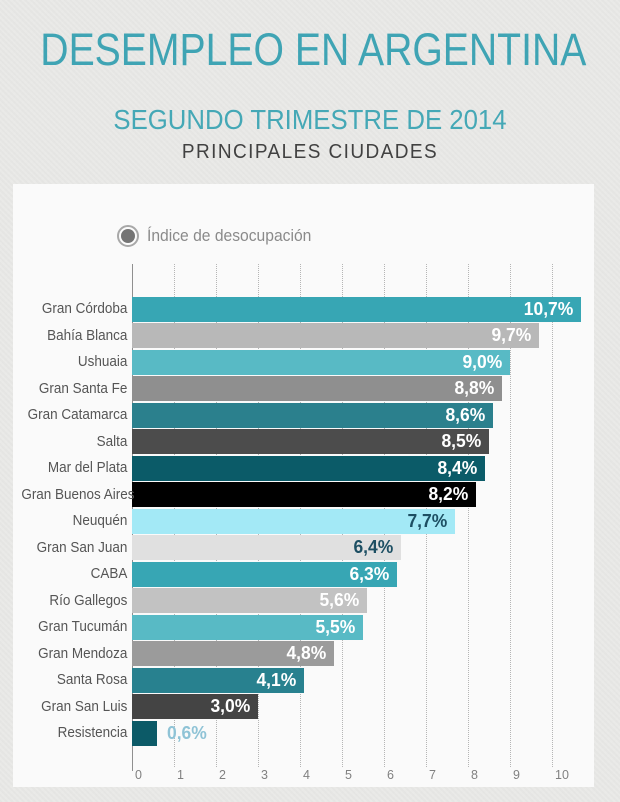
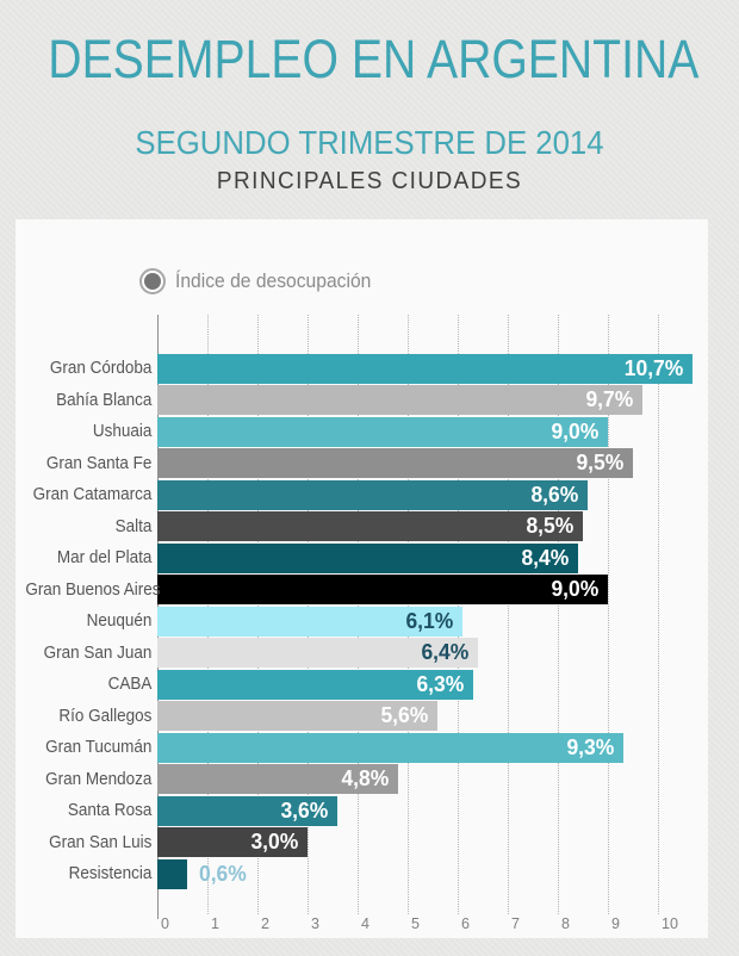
Gran Santa Fe: 8,8% -> 9,5%
Gran Buenos Aires: 8,2% -> 9,0%
Neuquén: 7,7% -> 6,1%
Gran Tucumán: 5,5% -> 9,3%
Santa Rosa: 4,1% -> 3,6%
